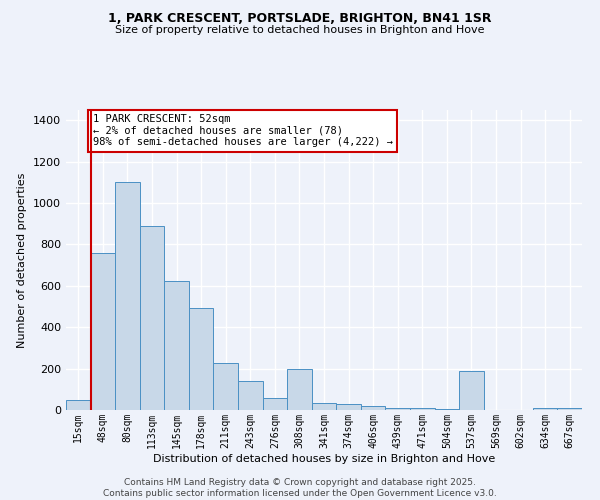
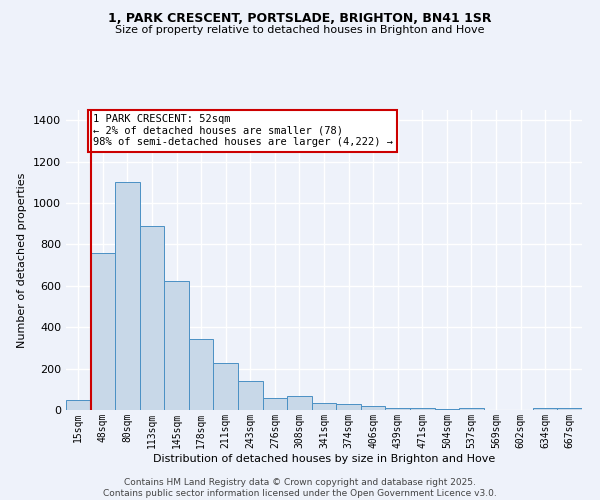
178sqm: 495 -> 345
308sqm: 200 -> 68
537sqm: 190 -> 8
